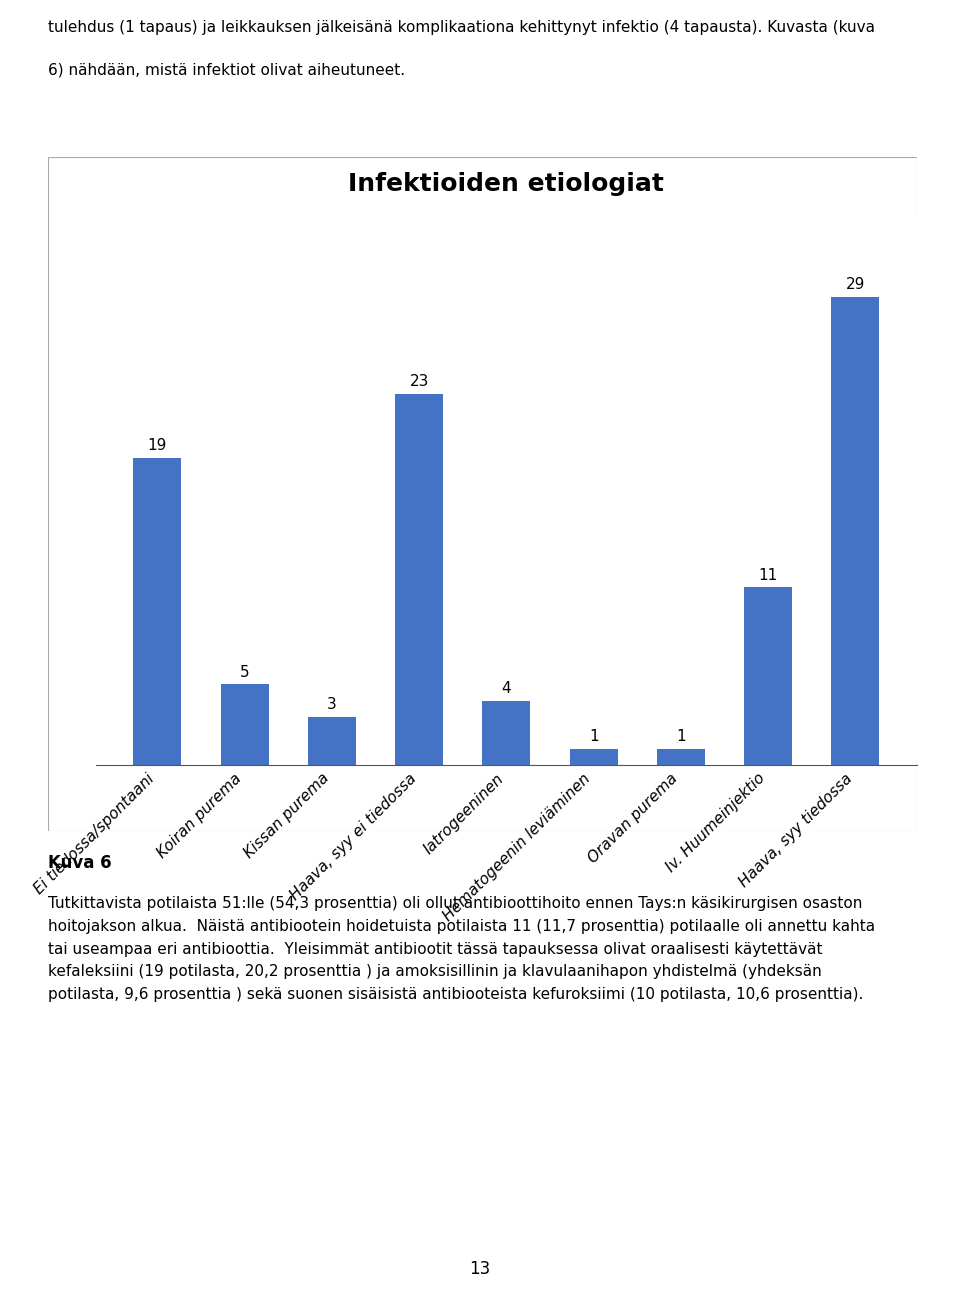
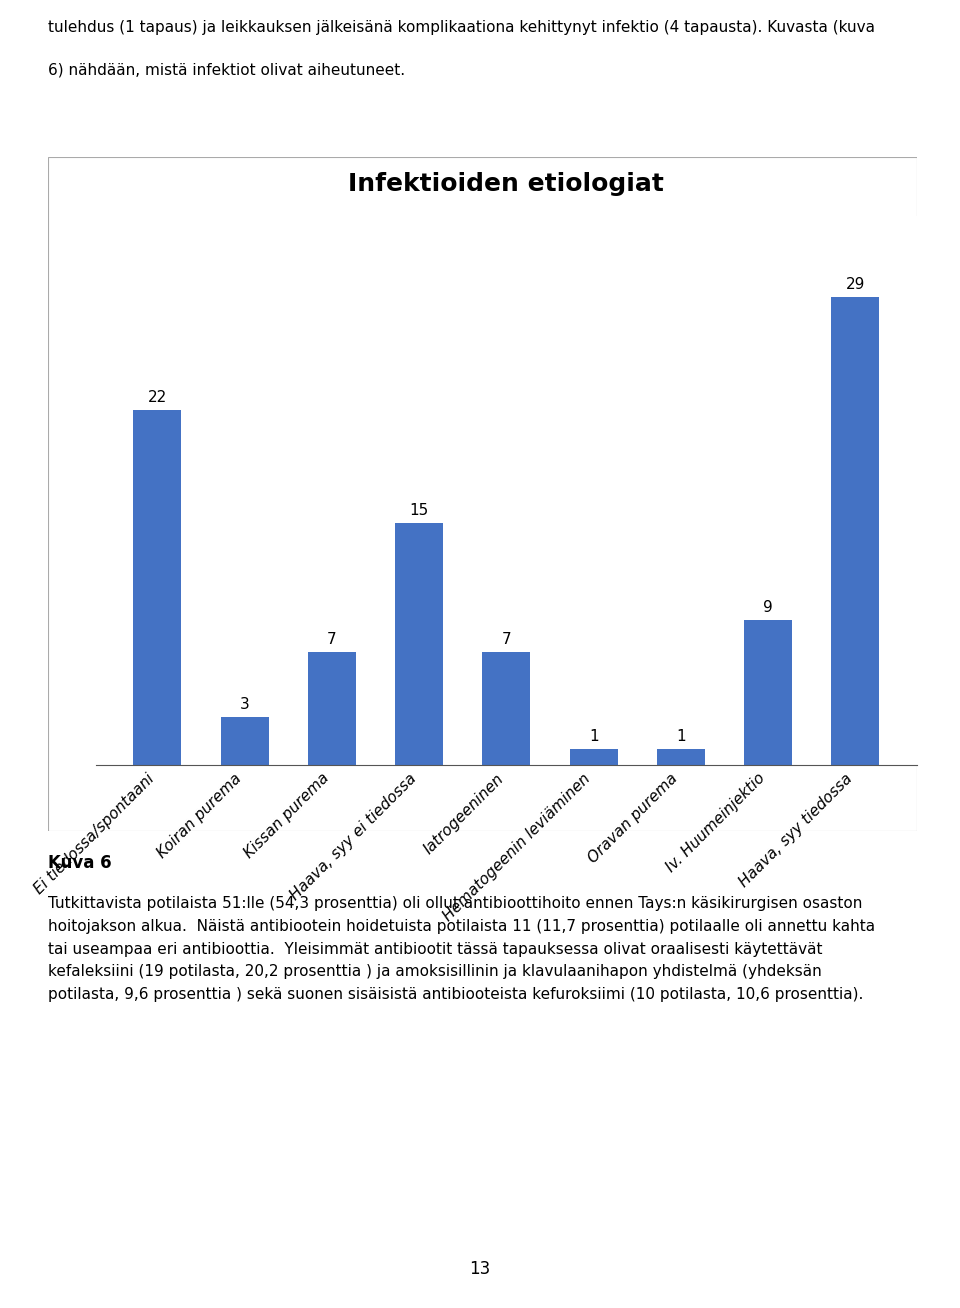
Ei tiedossa/spontaani: 19 -> 22
Koiran purema: 5 -> 3
Kissan purema: 3 -> 7
Haava, syy ei tiedossa: 23 -> 15
Iatrogeeninen: 4 -> 7
Iv. Huumeinjektio: 11 -> 9
